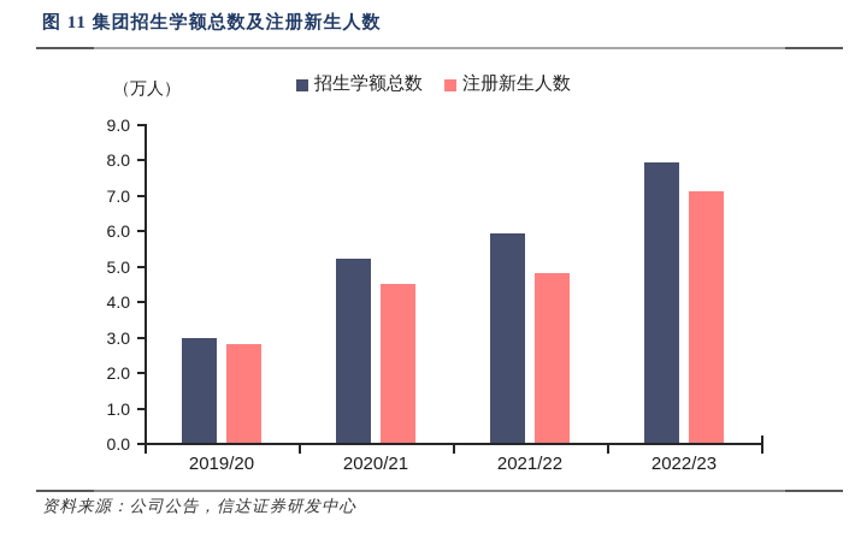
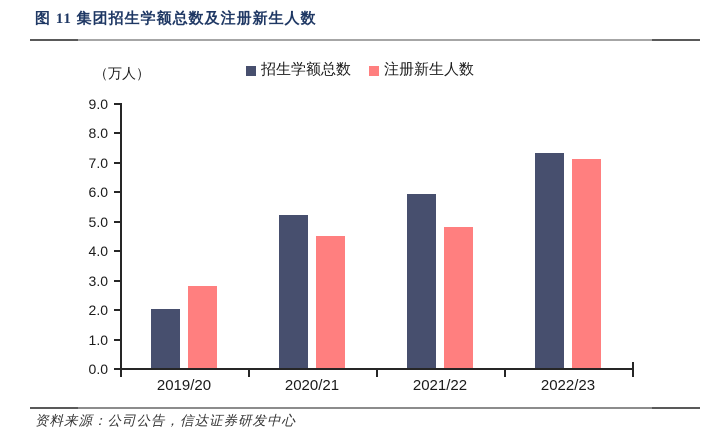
招生学额总数/2019/20: 3.0 -> 2.0
招生学额总数/2022/23: 7.9 -> 7.3
